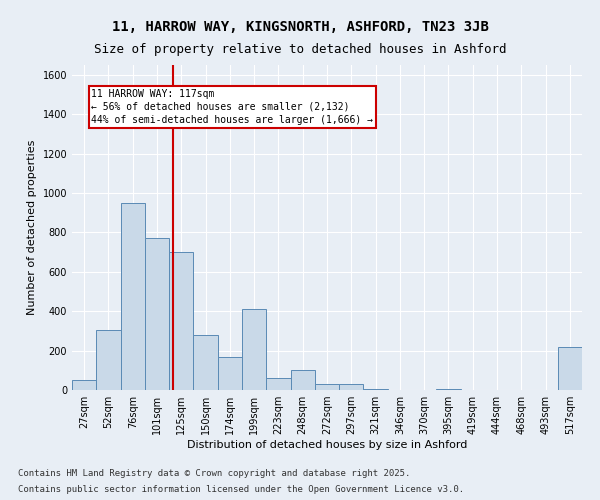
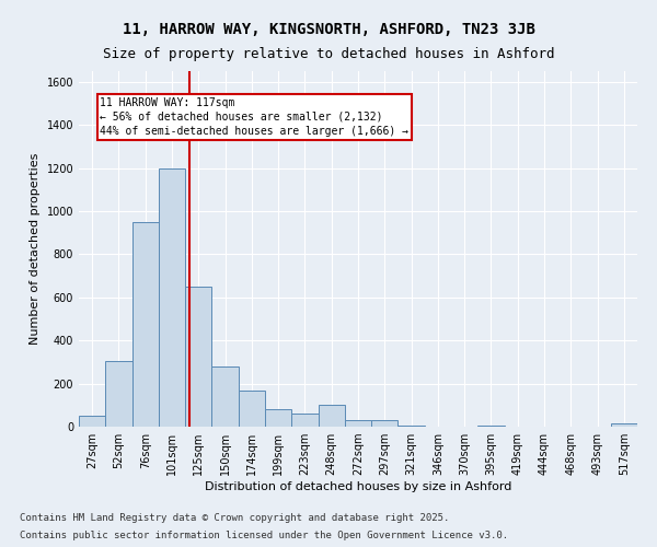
101sqm: 770 -> 1200
125sqm: 700 -> 650
199sqm: 410 -> 80
517sqm: 220 -> 20
